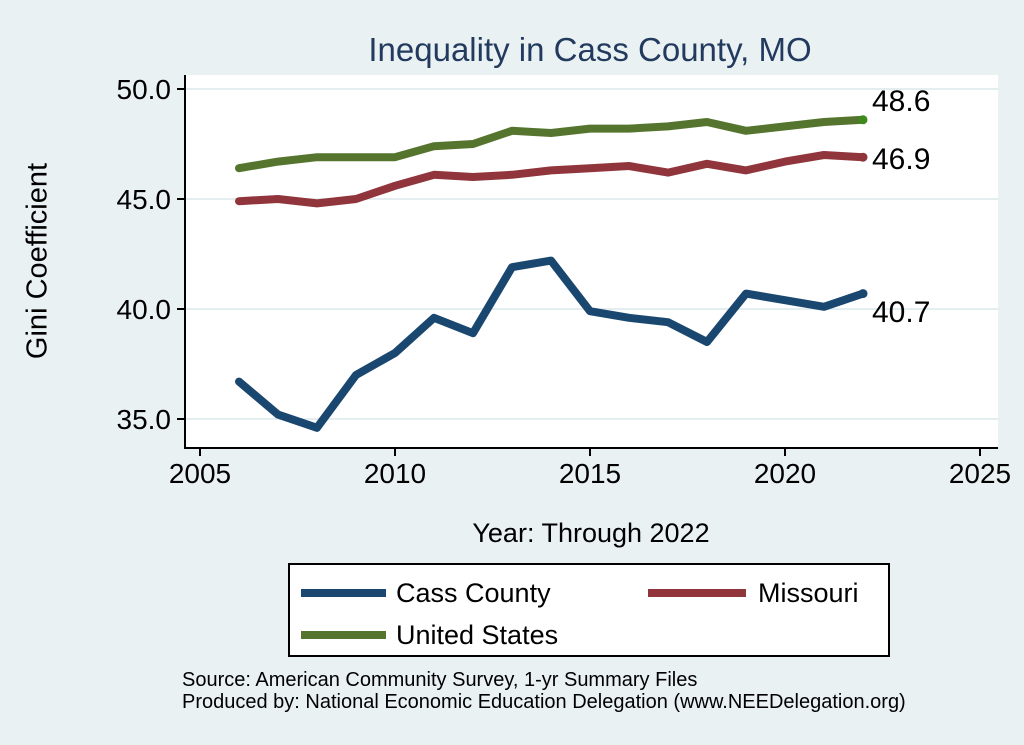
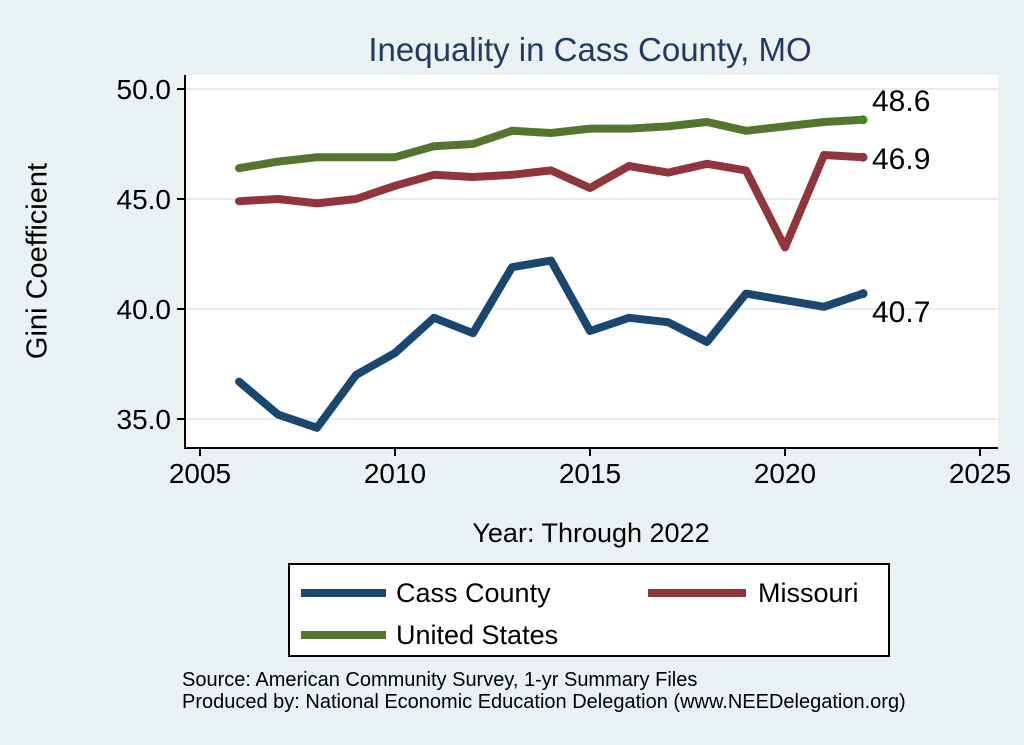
Cass County/2015: 39.9 -> 39.0
Missouri/2015: 46.4 -> 45.5
Missouri/2020: 46.7 -> 42.8
